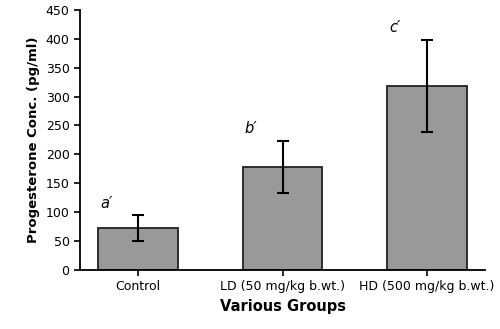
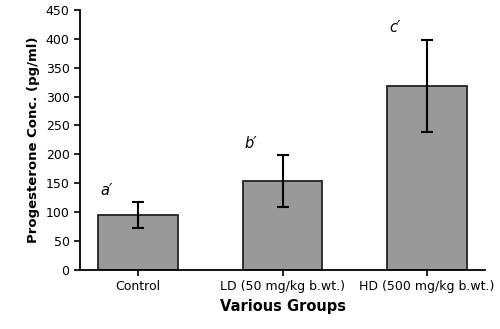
Control: 72 -> 95
LD (50 mg/kg b.wt.): 178 -> 153
